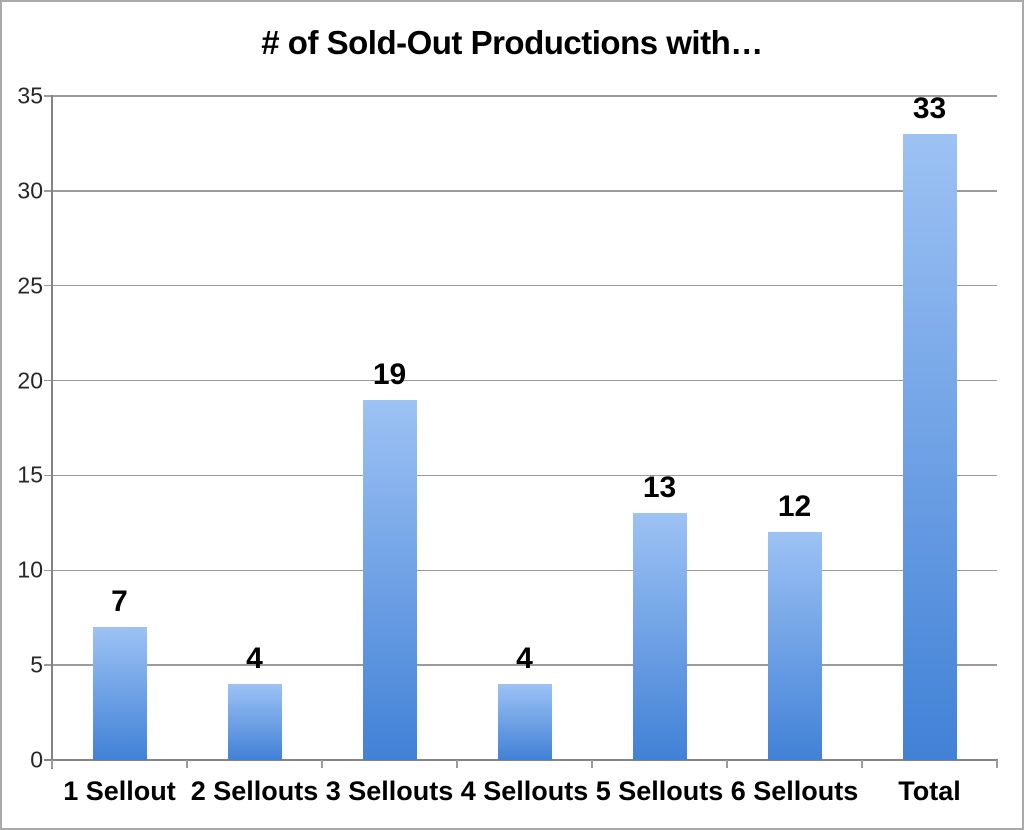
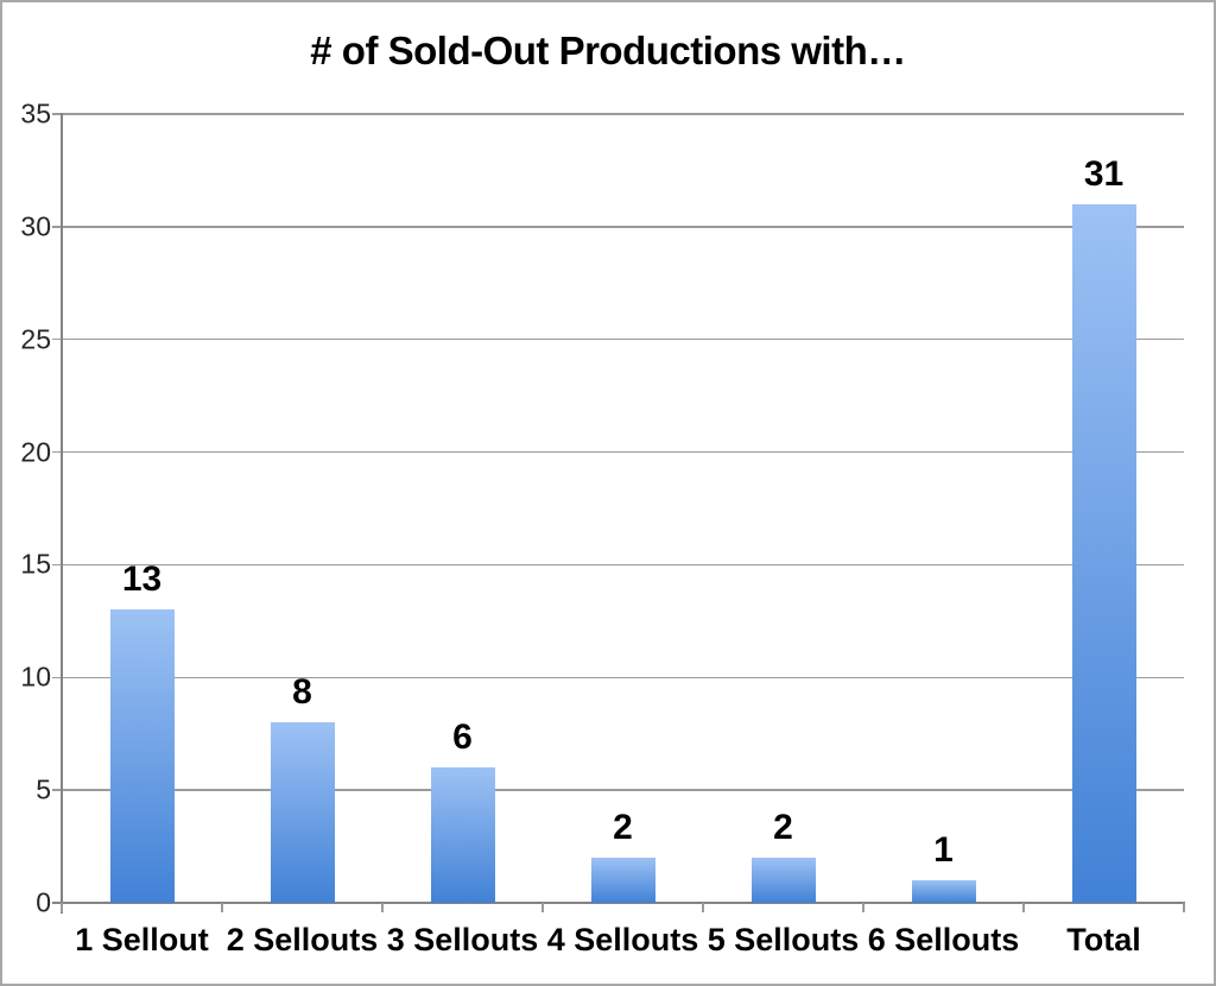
1 Sellout: 7 -> 13
2 Sellouts: 4 -> 8
3 Sellouts: 19 -> 6
4 Sellouts: 4 -> 2
5 Sellouts: 13 -> 2
6 Sellouts: 12 -> 1
Total: 33 -> 31
